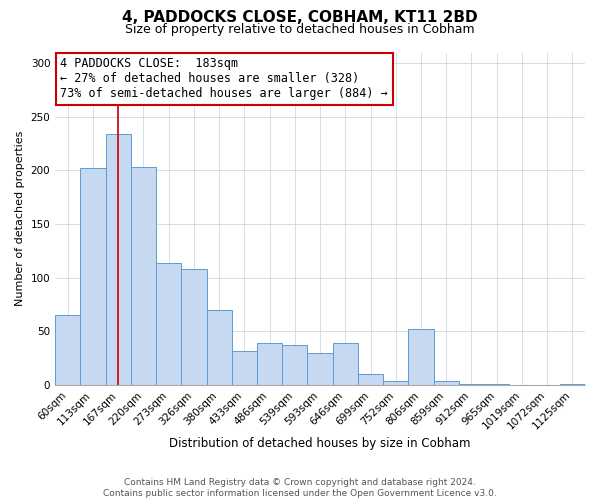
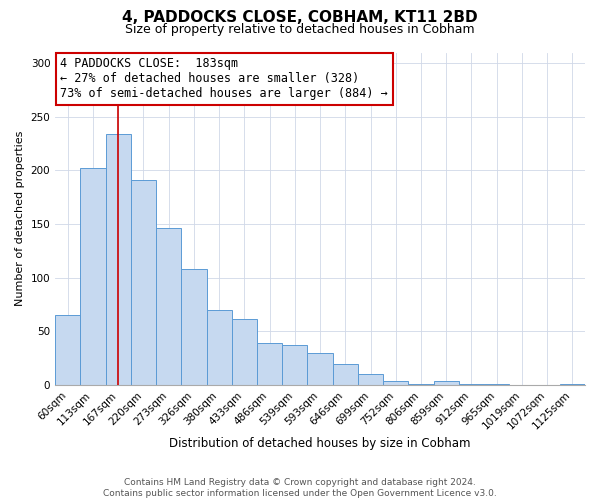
220sqm: 203 -> 191
273sqm: 114 -> 146
433sqm: 32 -> 62
646sqm: 39 -> 20
806sqm: 52 -> 1
